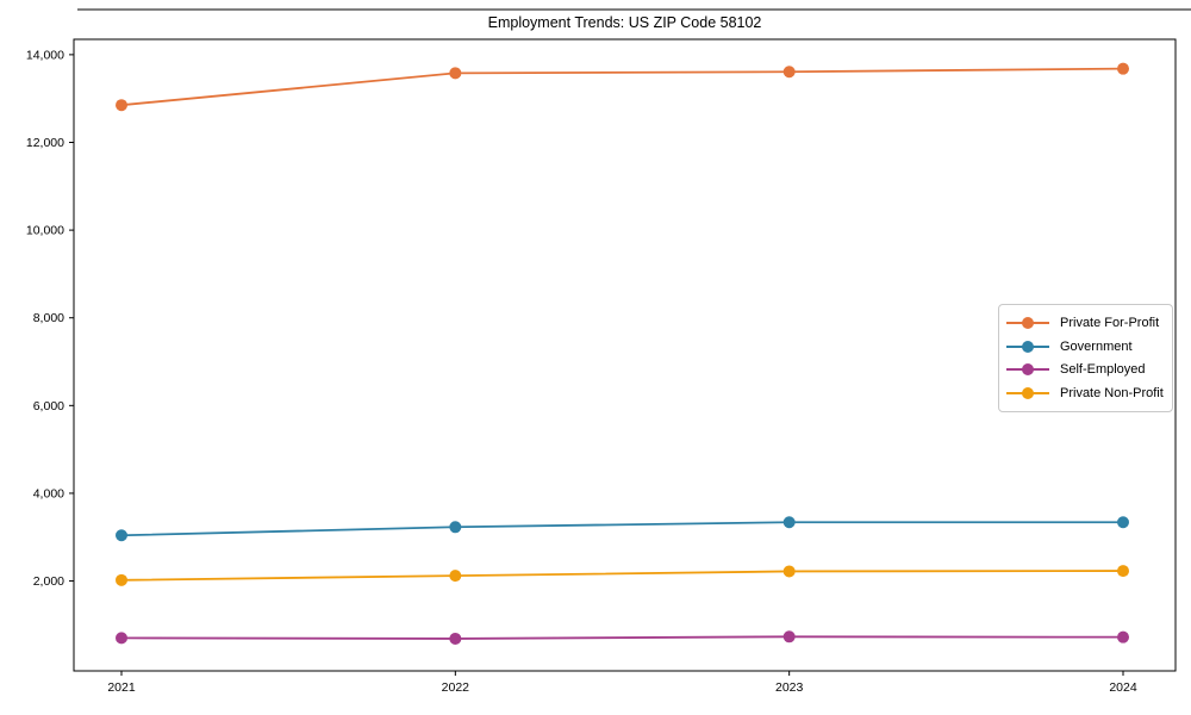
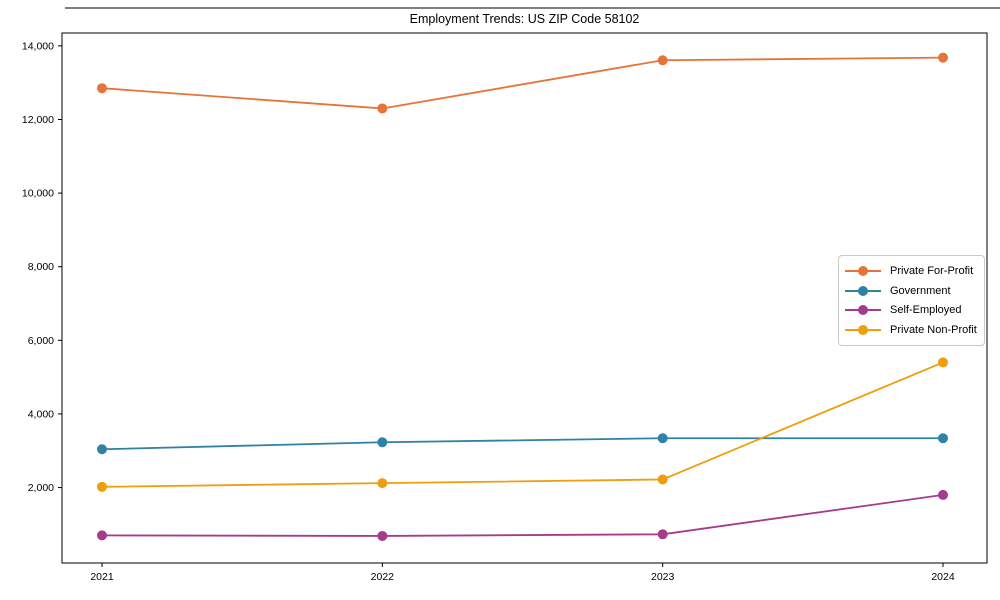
Private For-Profit/2022: 13600 -> 12300
Self-Employed/2024: 700 -> 1800
Private Non-Profit/2024: 2200 -> 5400
